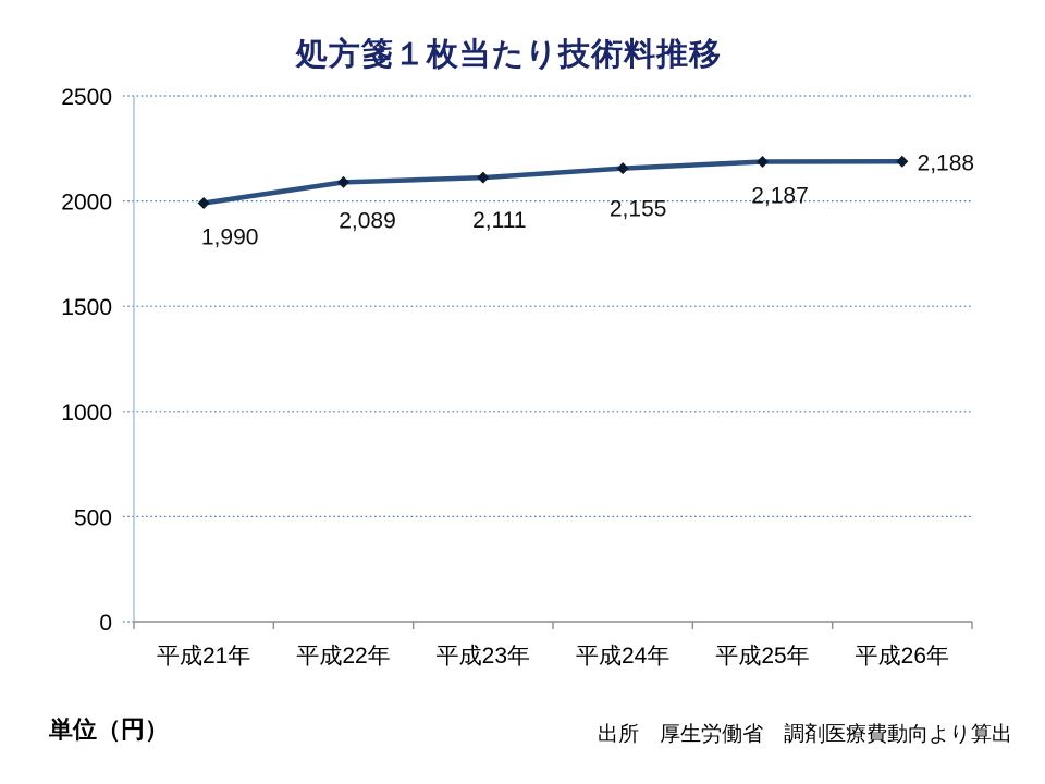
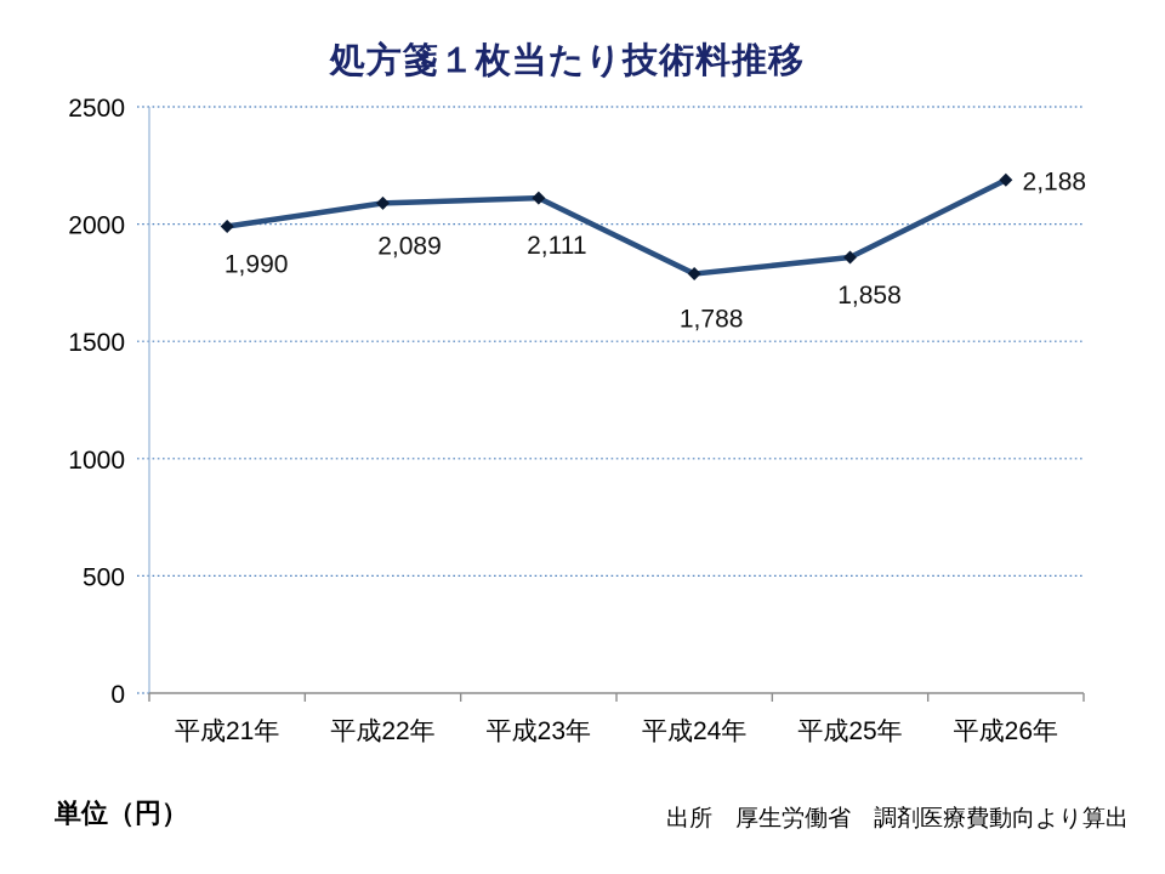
平成24年: 2,155 -> 1,788
平成25年: 2,187 -> 1,858
